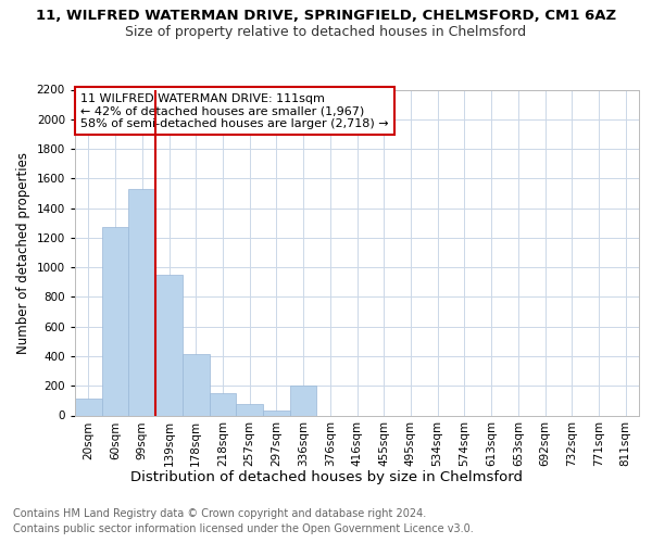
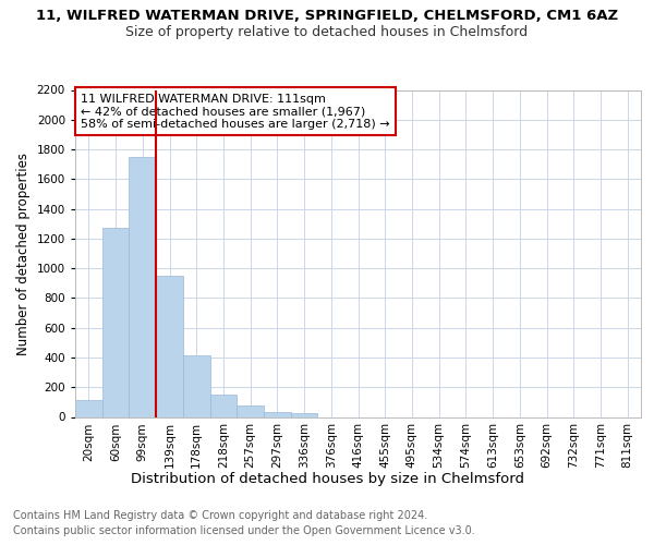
99sqm: 1530 -> 1750
336sqm: 200 -> 20
